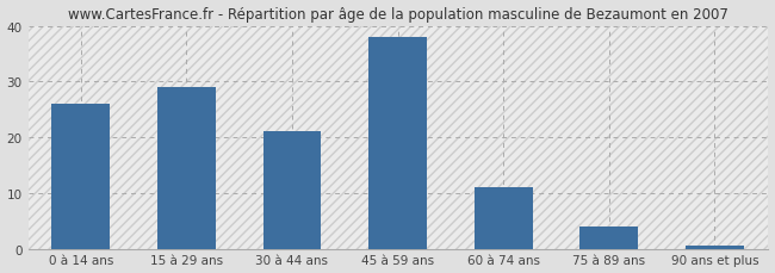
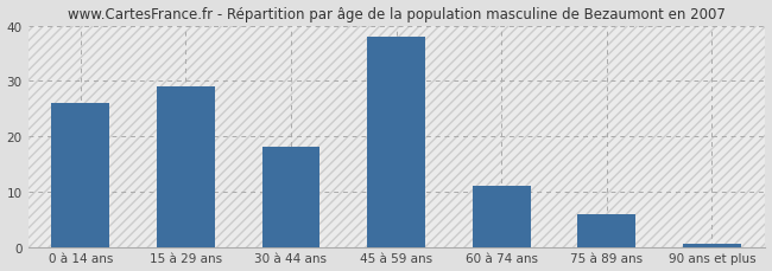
30 à 44 ans: 21.0 -> 18.0
75 à 89 ans: 4.0 -> 6.0
